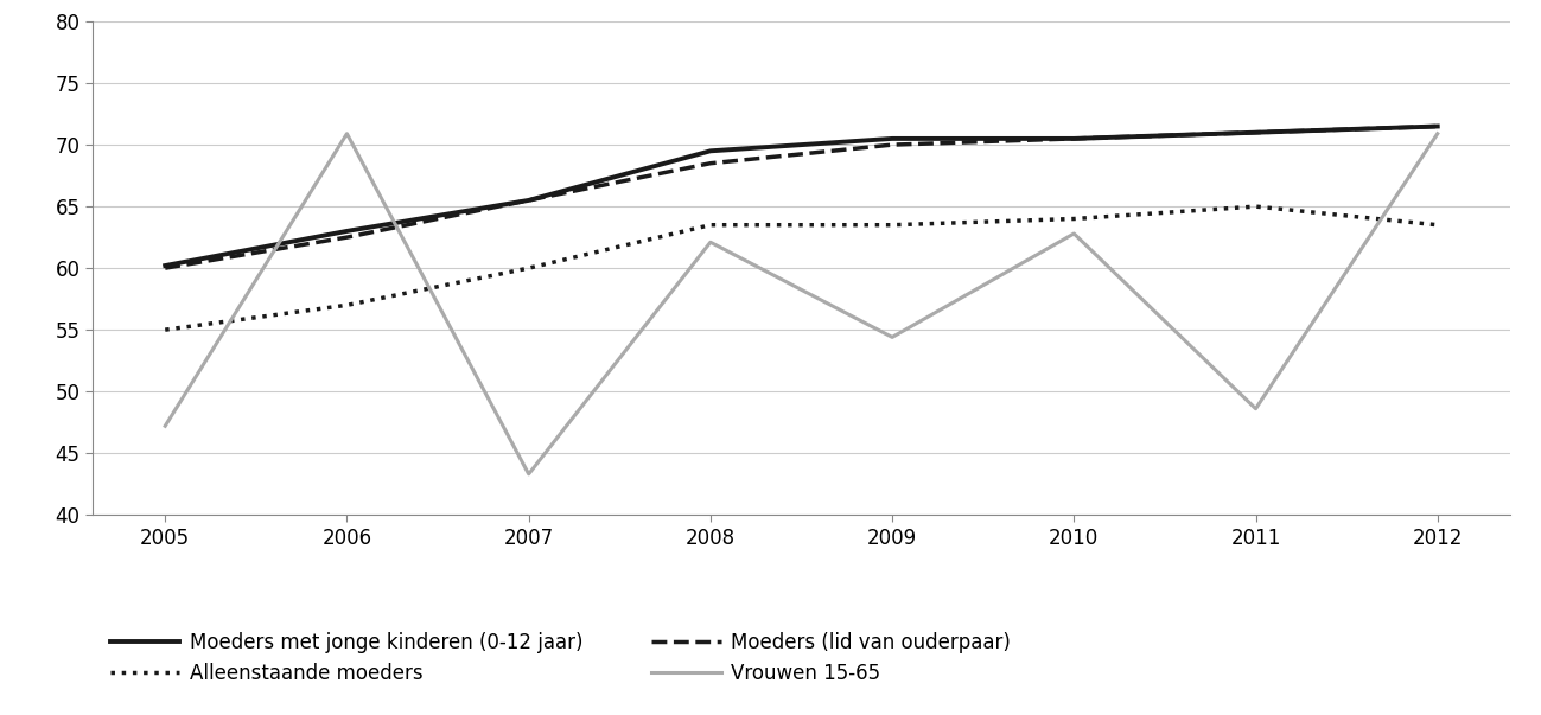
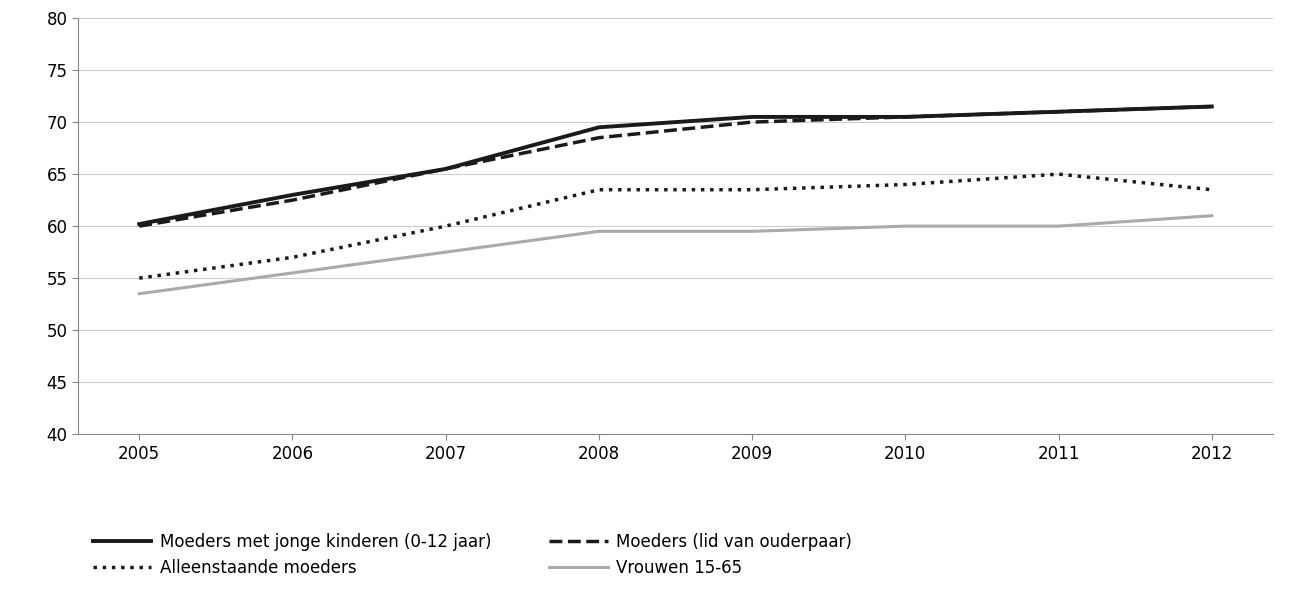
Vrouwen 15-65/2005: 47.2 -> 53.5
Vrouwen 15-65/2006: 70.9 -> 55.5
Vrouwen 15-65/2007: 43.3 -> 57.5
Vrouwen 15-65/2008: 62.1 -> 59.5
Vrouwen 15-65/2009: 54.4 -> 59.5
Vrouwen 15-65/2010: 62.8 -> 60.0
Vrouwen 15-65/2011: 48.6 -> 60.0
Vrouwen 15-65/2012: 70.9 -> 61.0
